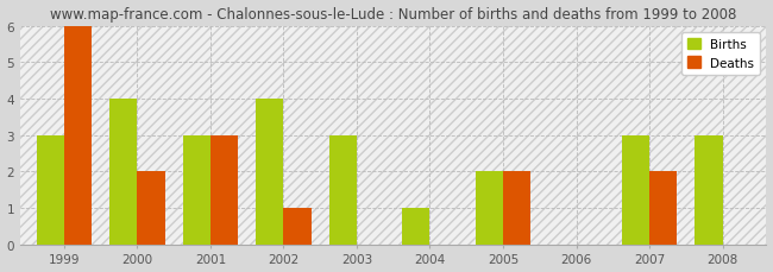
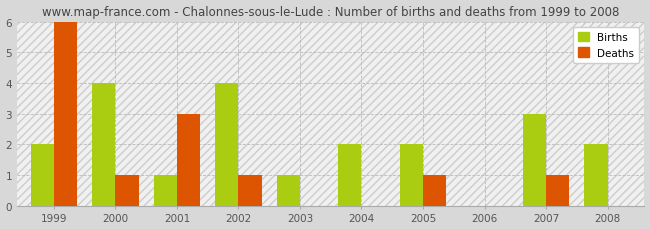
Births/1999: 3 -> 2
Deaths/2000: 2 -> 1
Births/2001: 3 -> 1
Births/2003: 3 -> 1
Births/2004: 1 -> 2
Deaths/2005: 2 -> 1
Deaths/2007: 2 -> 1
Births/2008: 3 -> 2
